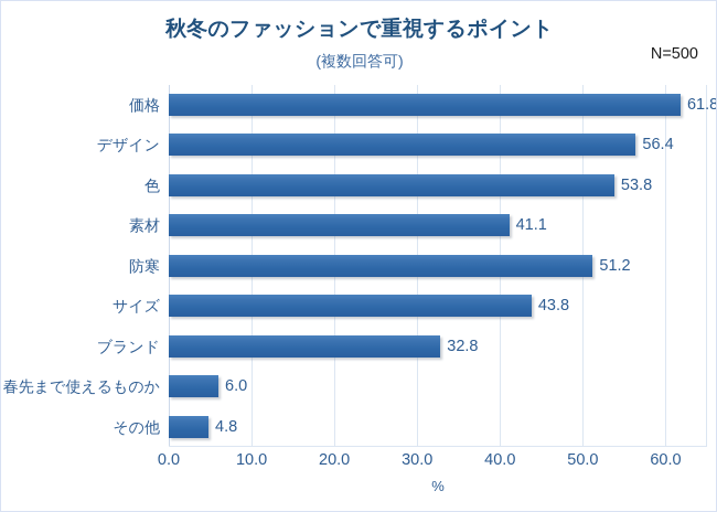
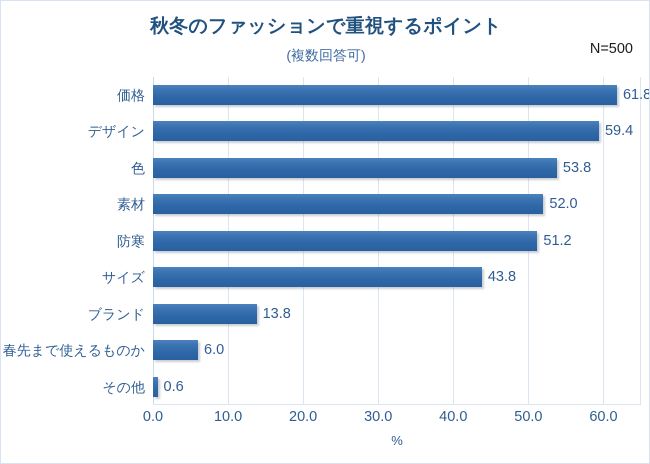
デザイン: 56.4 -> 59.4
素材: 41.1 -> 52.0
ブランド: 32.8 -> 13.8
その他: 4.8 -> 0.6
